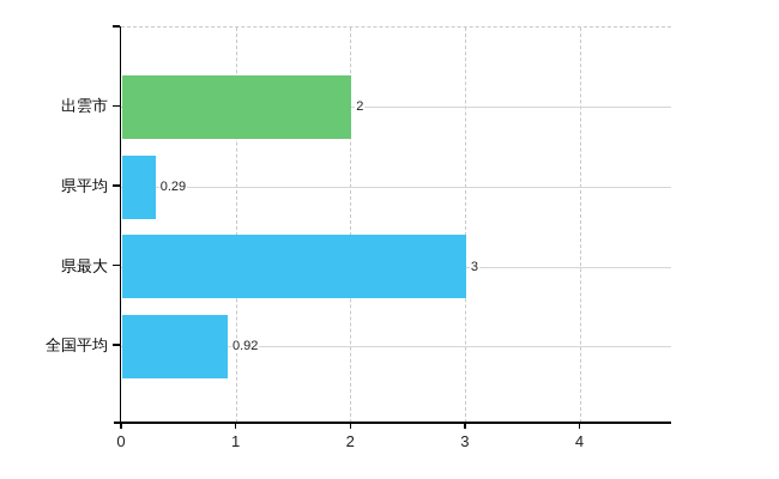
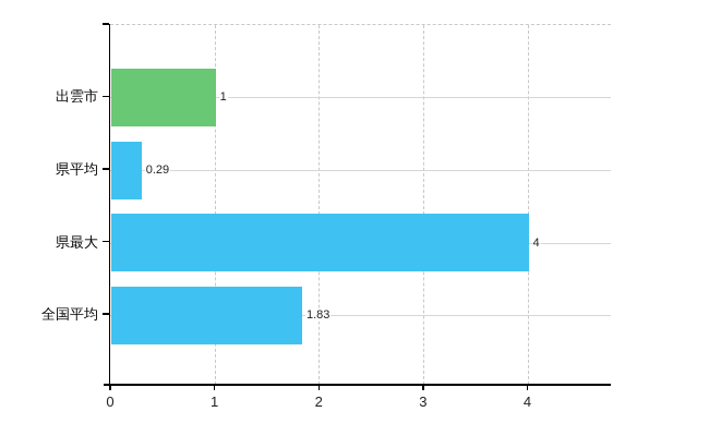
出雲市: 2 -> 1
県最大: 3 -> 4
全国平均: 0.92 -> 1.83
